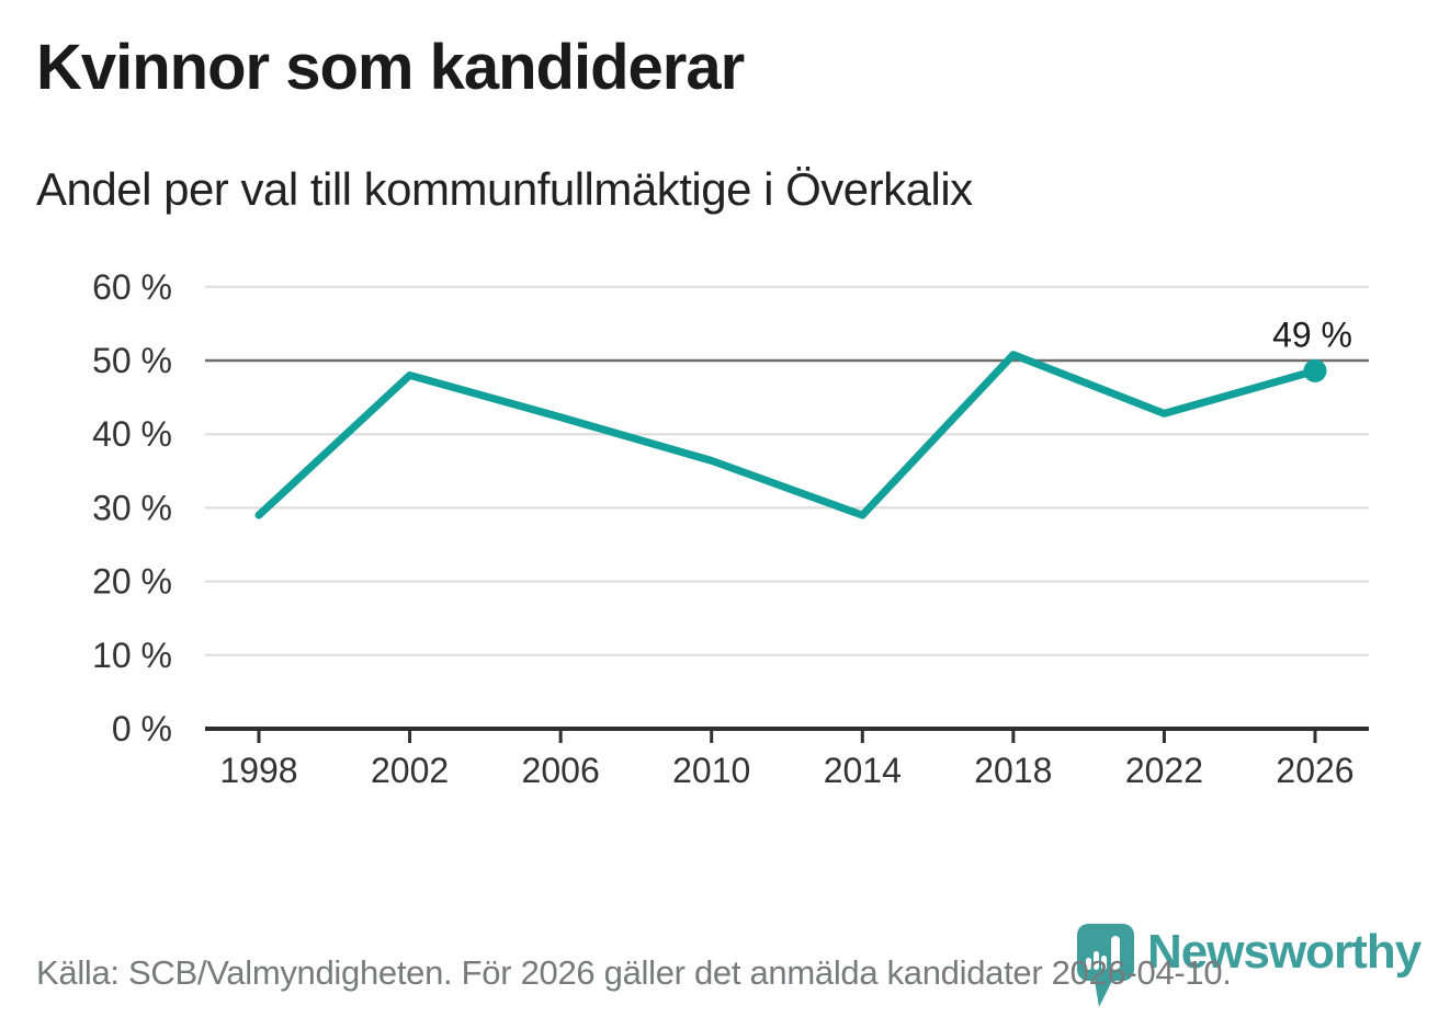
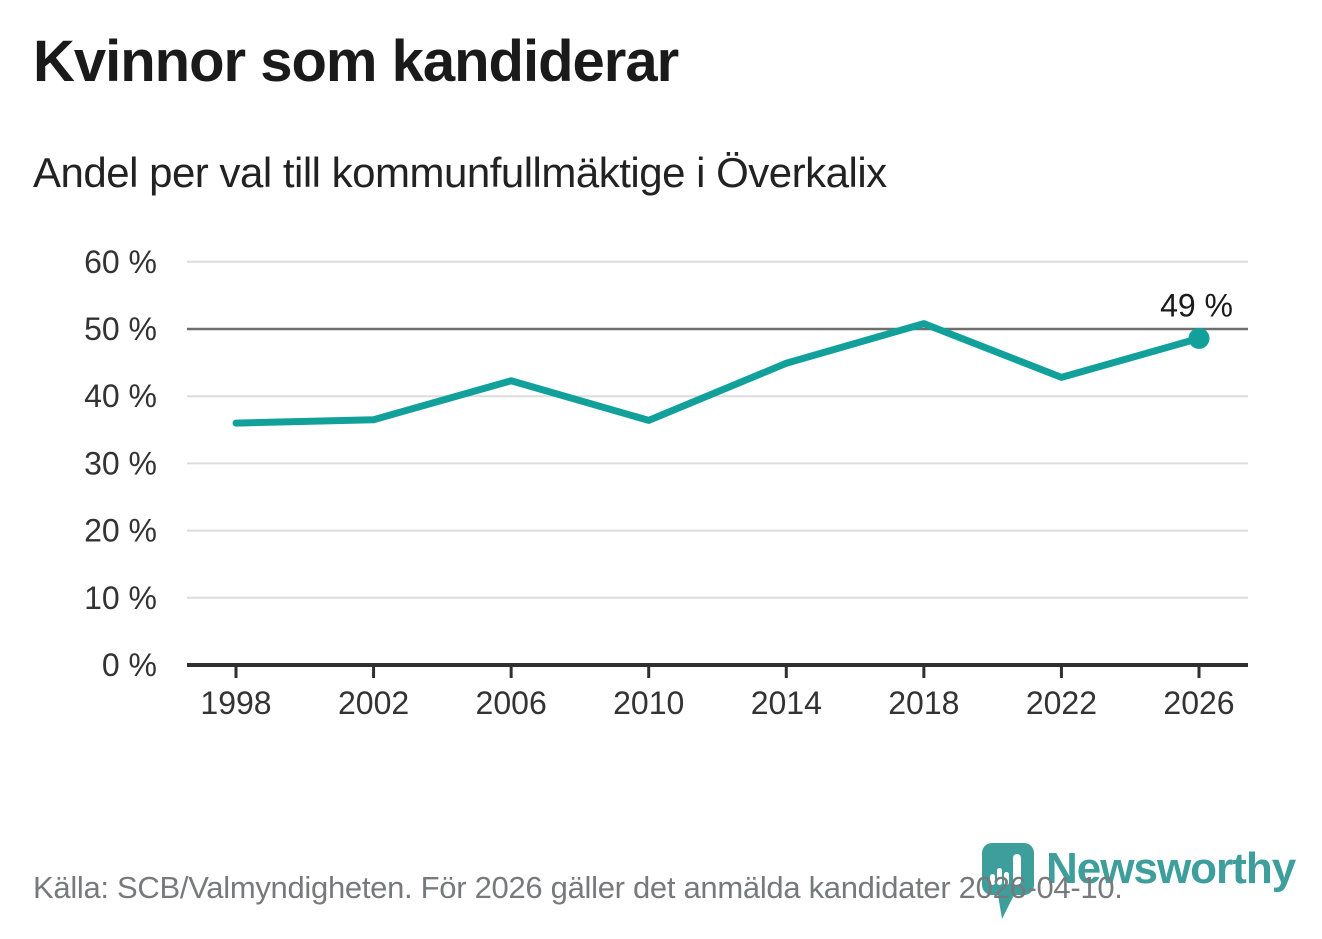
1998: 29% -> 36%
2002: 48% -> 36%
2014: 29% -> 45%
